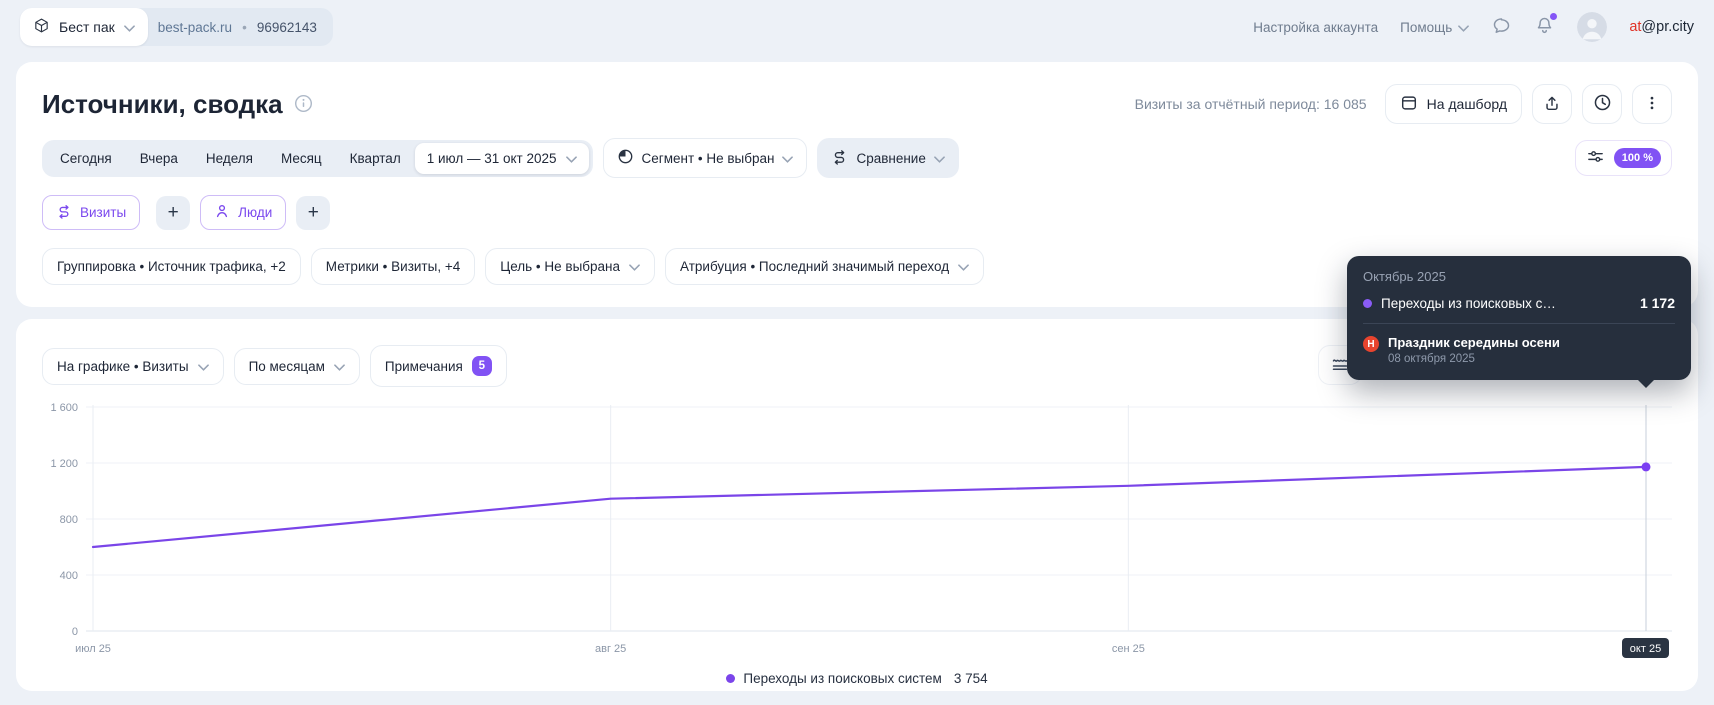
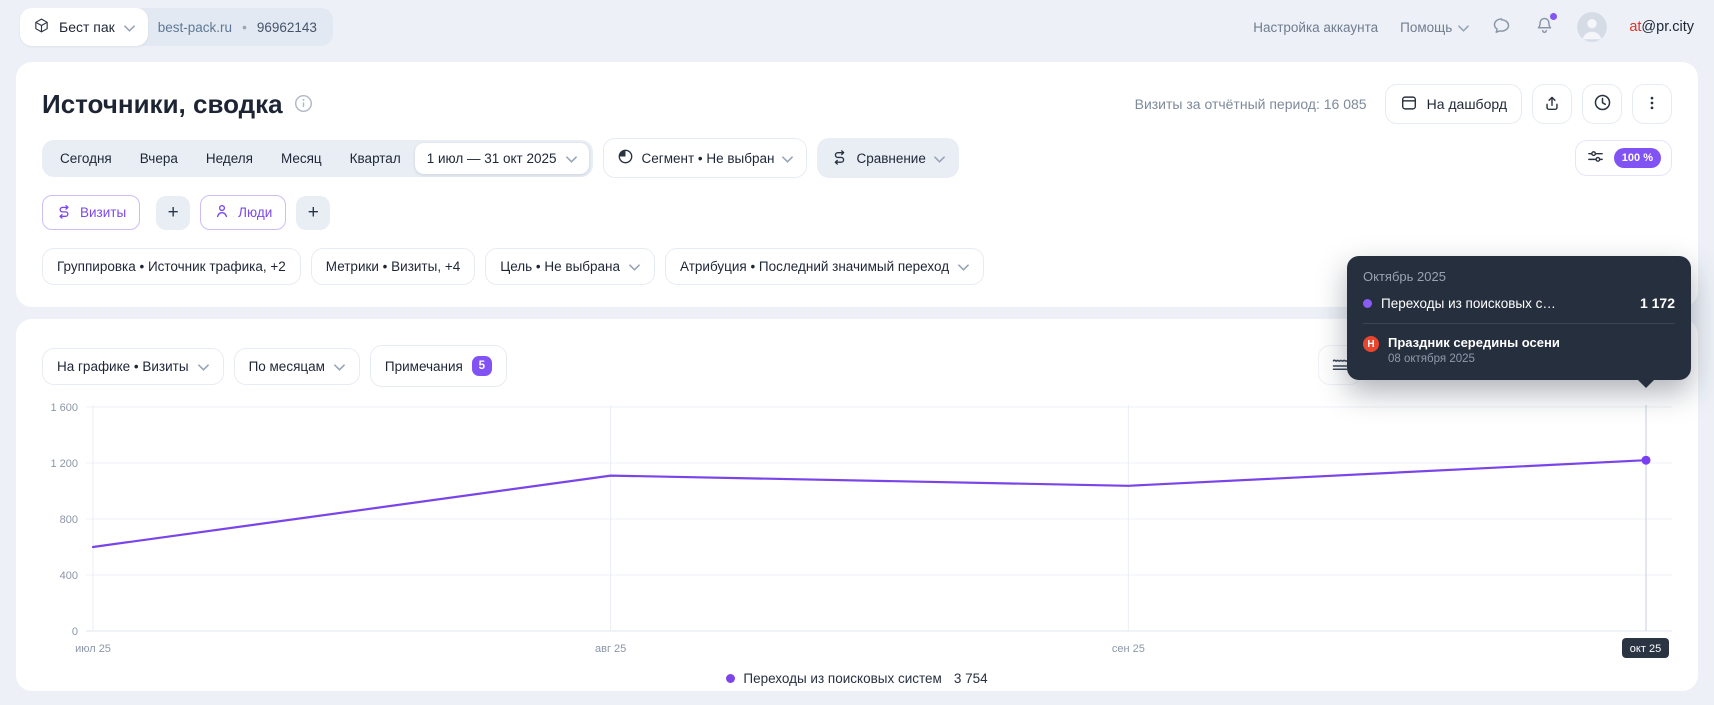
авг 25: 940 -> 1110
окт 25: 1170 -> 1220
